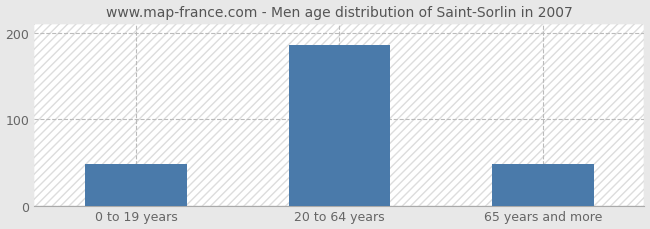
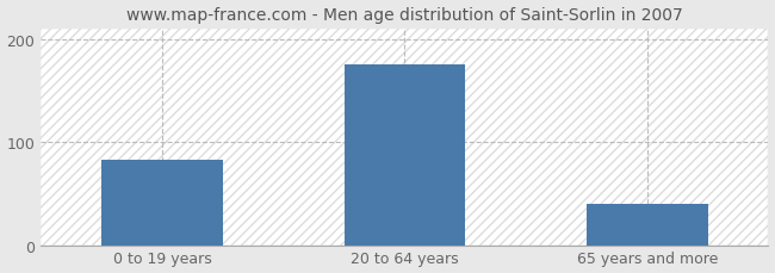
0 to 19 years: 48 -> 83
20 to 64 years: 186 -> 175
65 years and more: 48 -> 40
